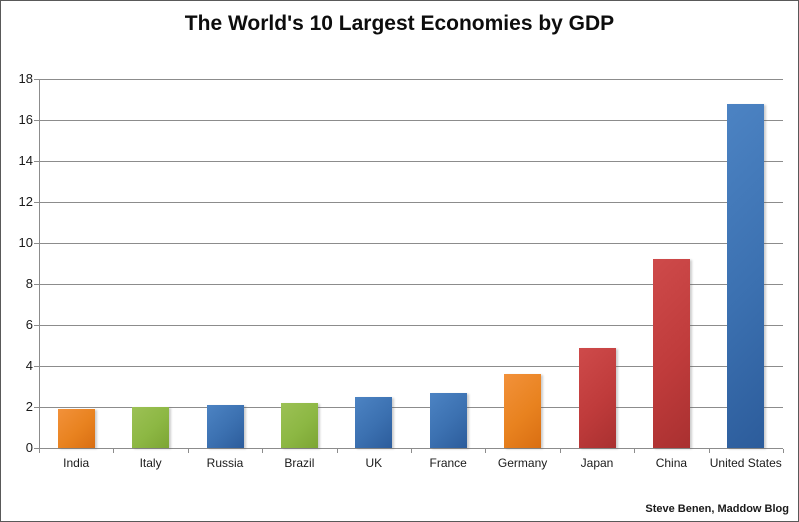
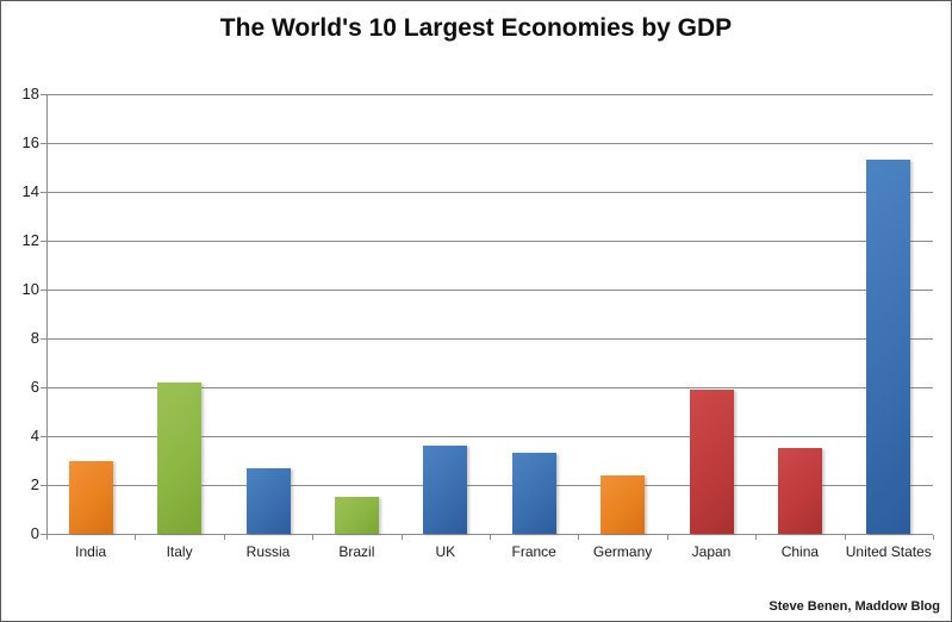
India: 1.9 -> 3.0
Italy: 2.0 -> 6.2
Russia: 2.1 -> 2.7
Brazil: 2.2 -> 1.5
UK: 2.5 -> 3.6
France: 2.7 -> 3.3
Germany: 3.6 -> 2.4
Japan: 4.9 -> 5.9
China: 9.2 -> 3.5
United States: 16.8 -> 15.3
